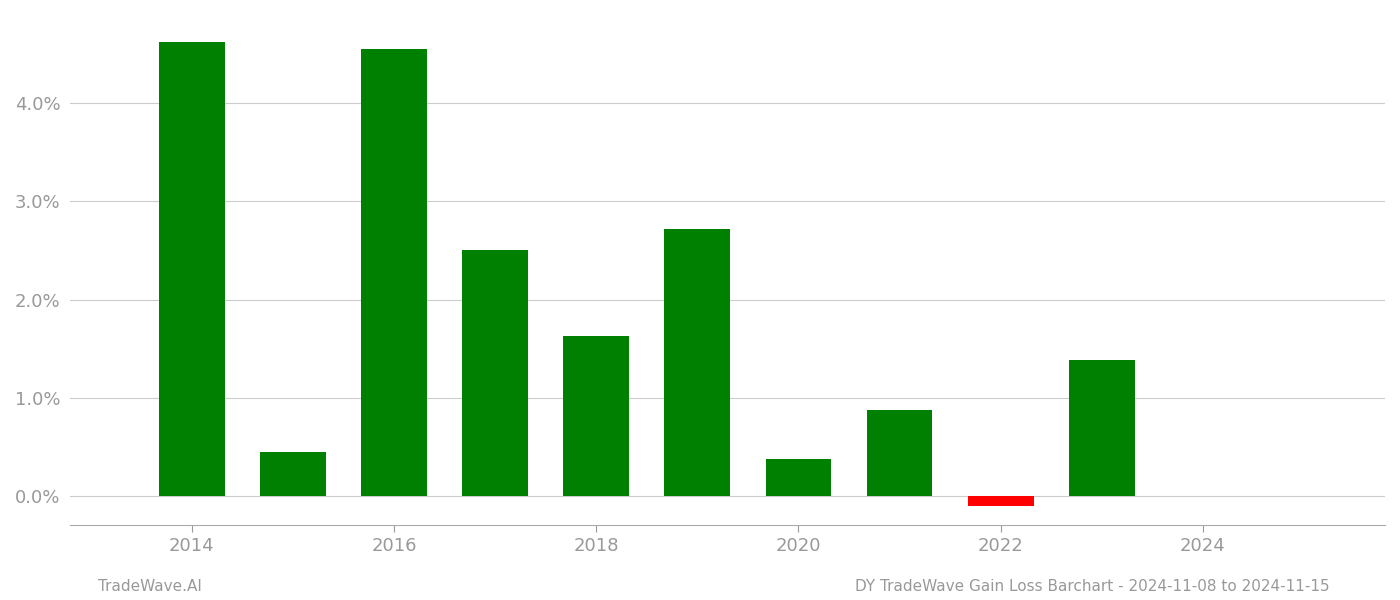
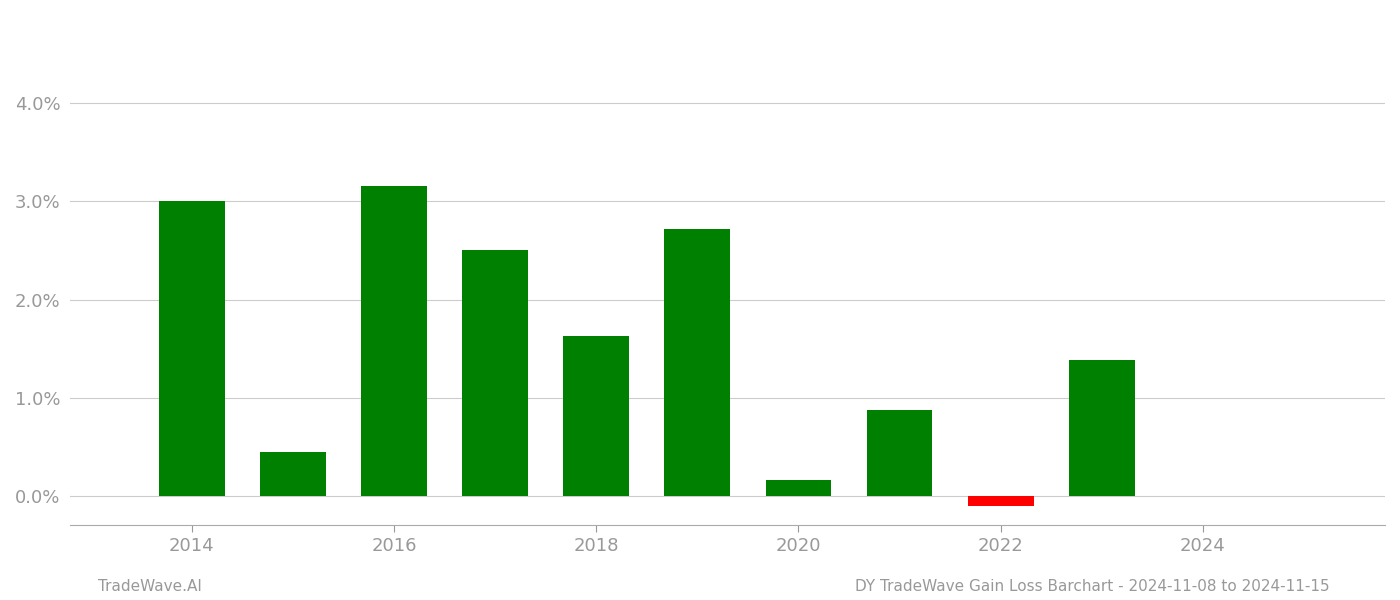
2014: 4.62% -> 3.00%
2016: 4.55% -> 3.16%
2020: 0.37% -> 0.16%
